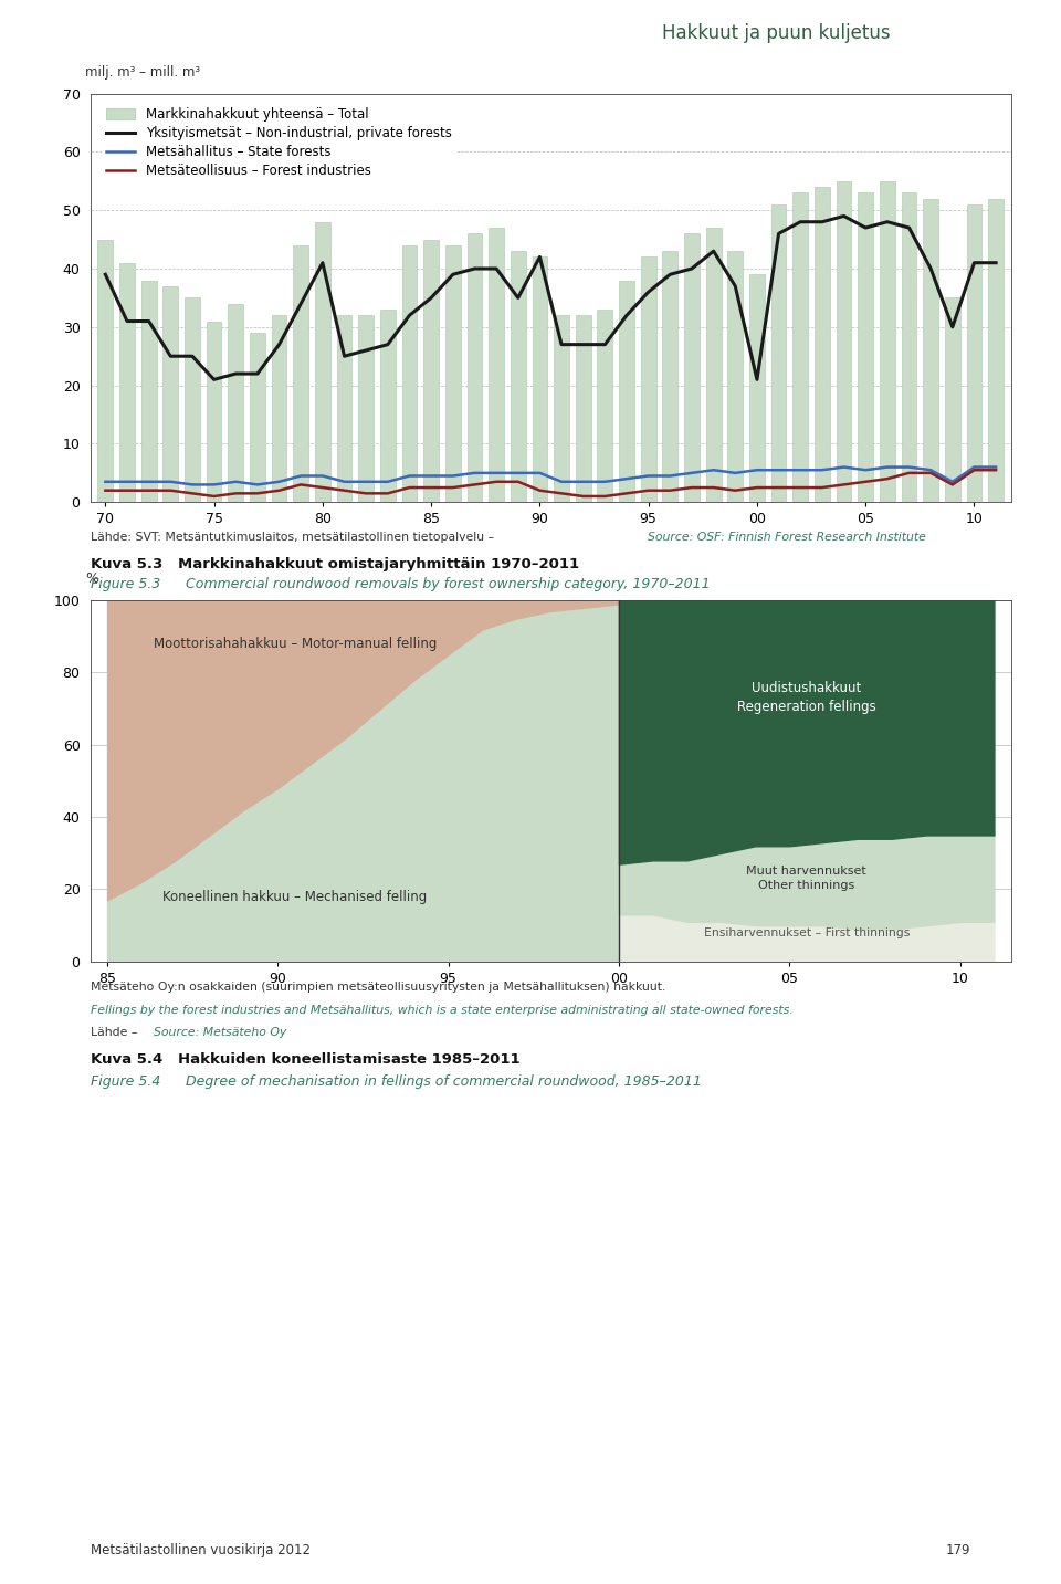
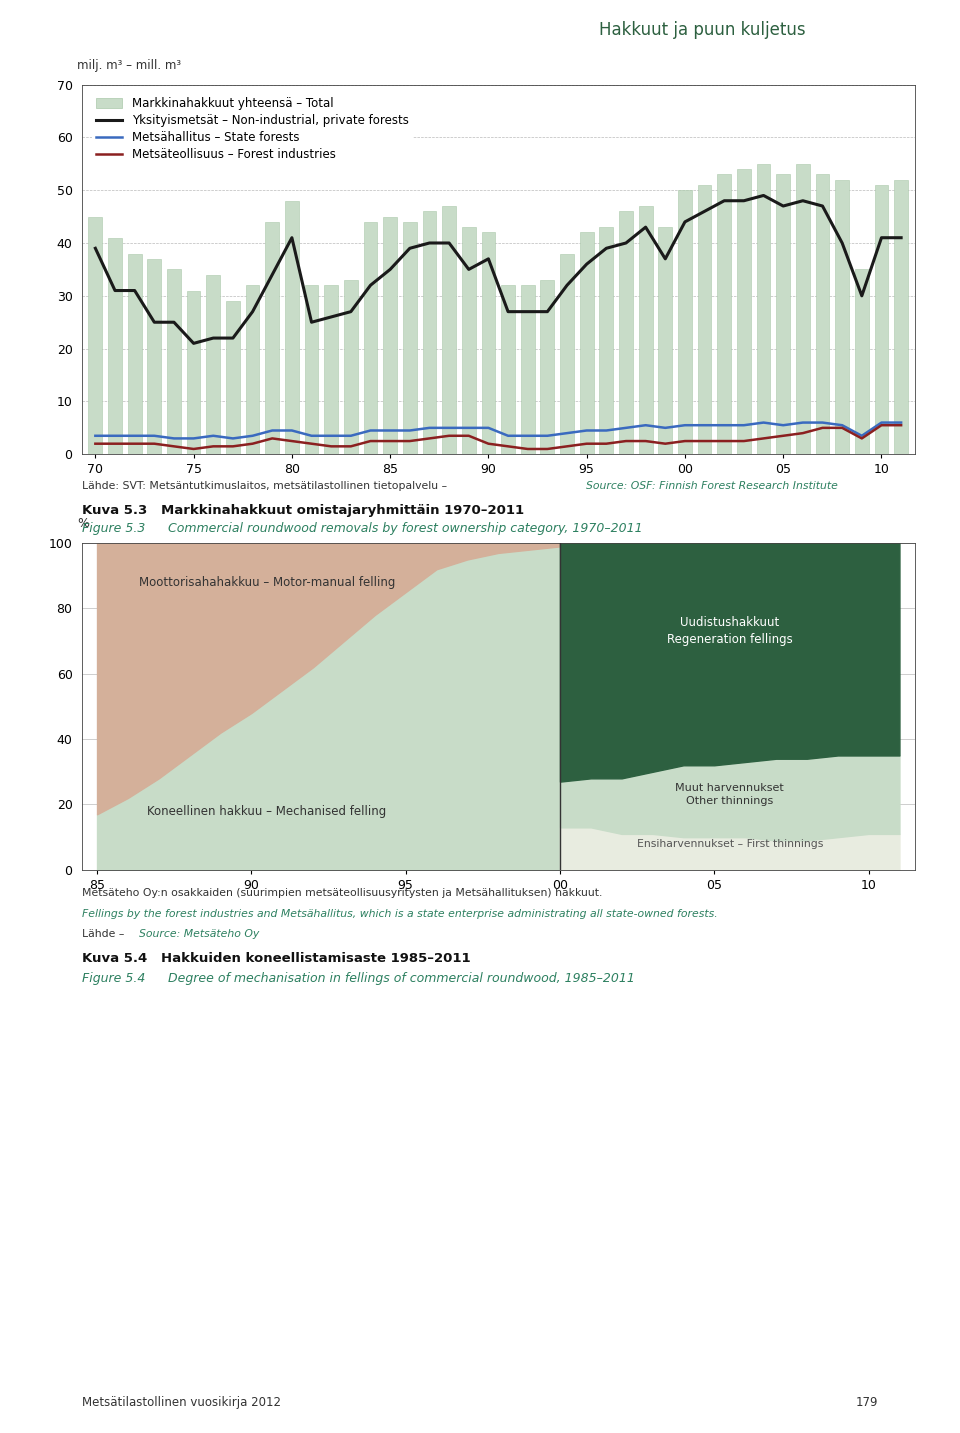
Yksityismetsät – Non-industrial, private forests/90: 42 -> 37
Markkinahakkuut yhteensä – Total/00: 39 -> 50
Yksityismetsät – Non-industrial, private forests/00: 21 -> 44
